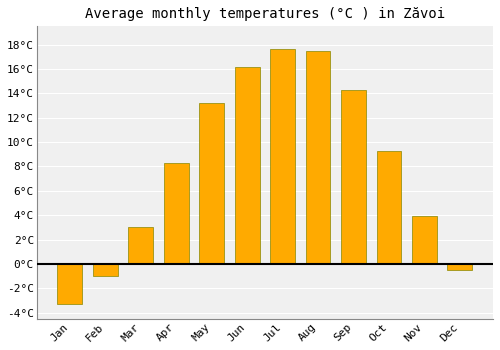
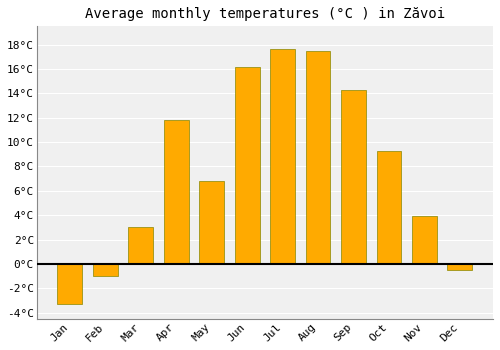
Apr: 8.3°C -> 11.8°C
May: 13.2°C -> 6.8°C
